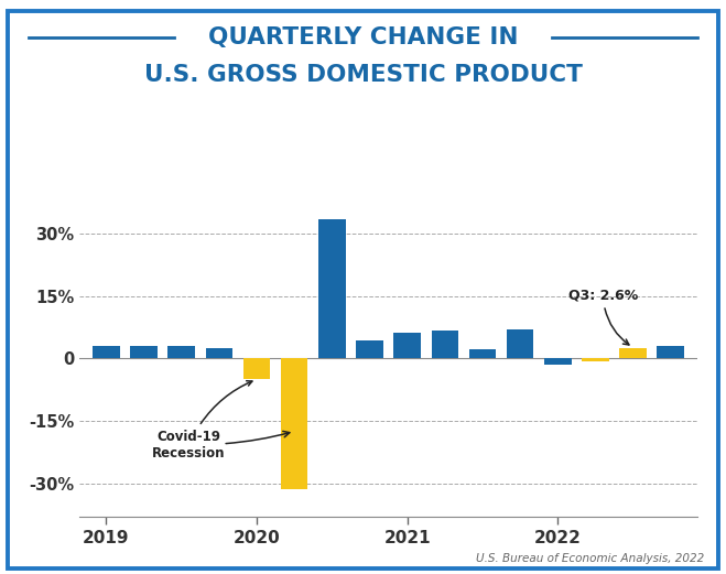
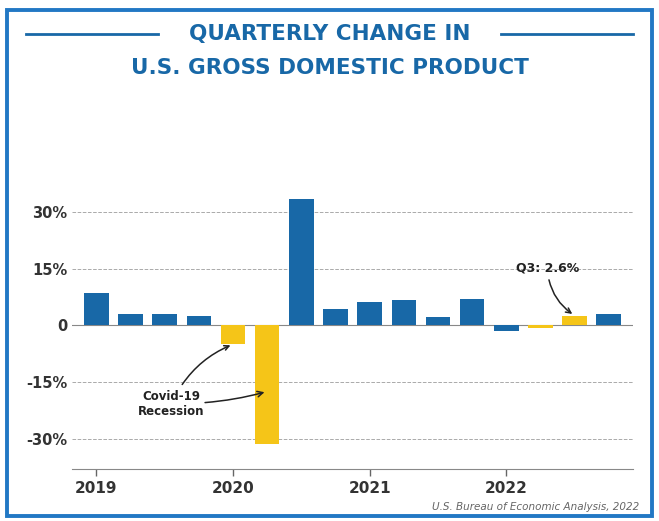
2019: 3.1% -> 8.5%
